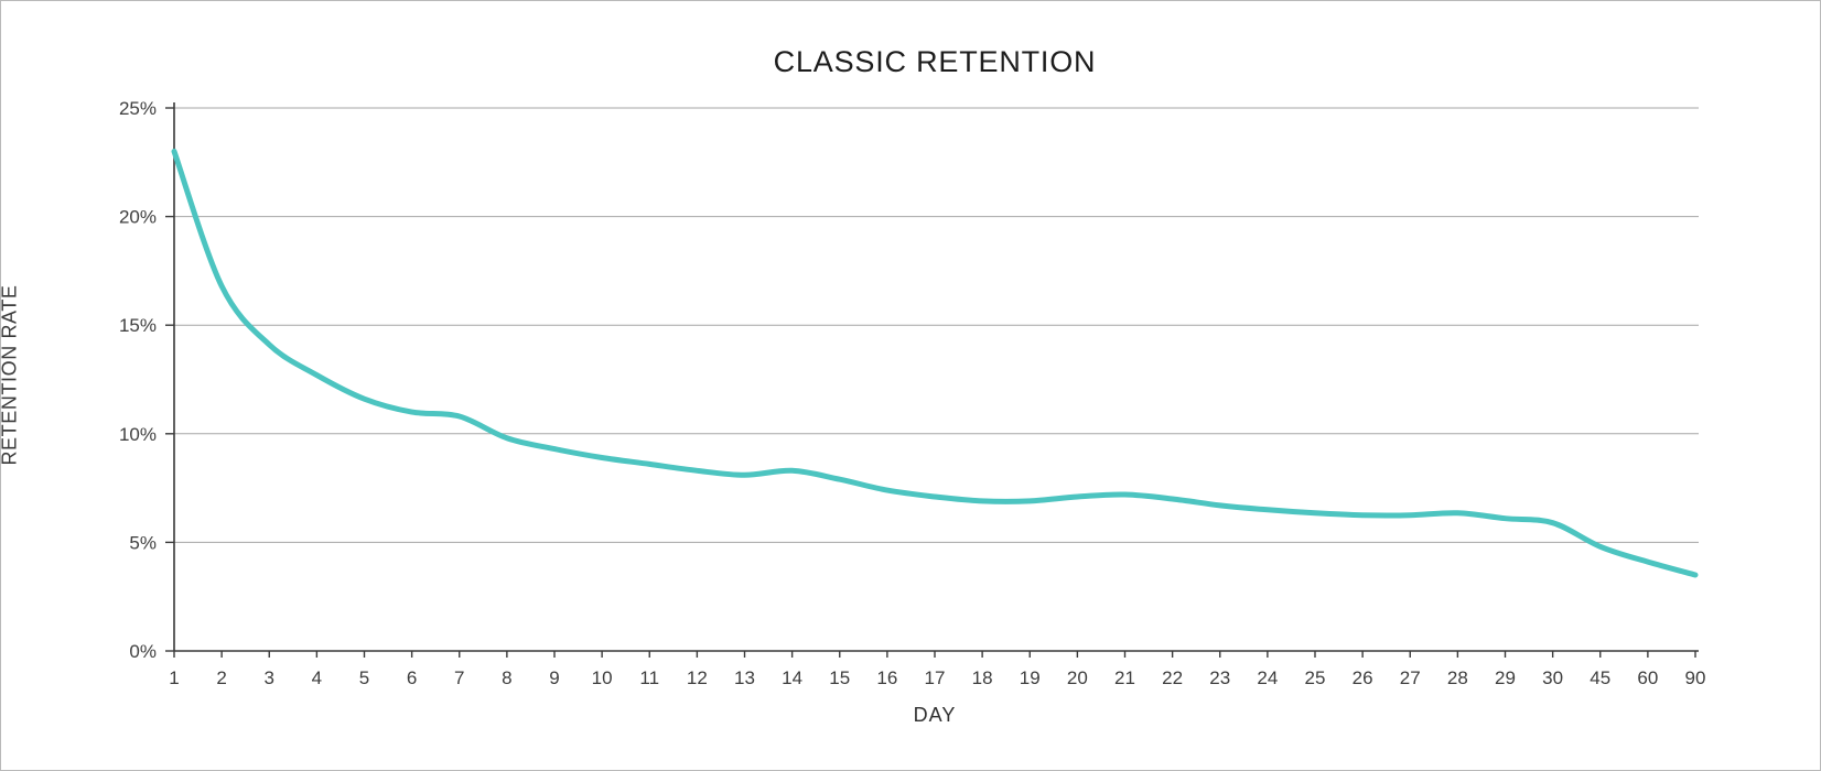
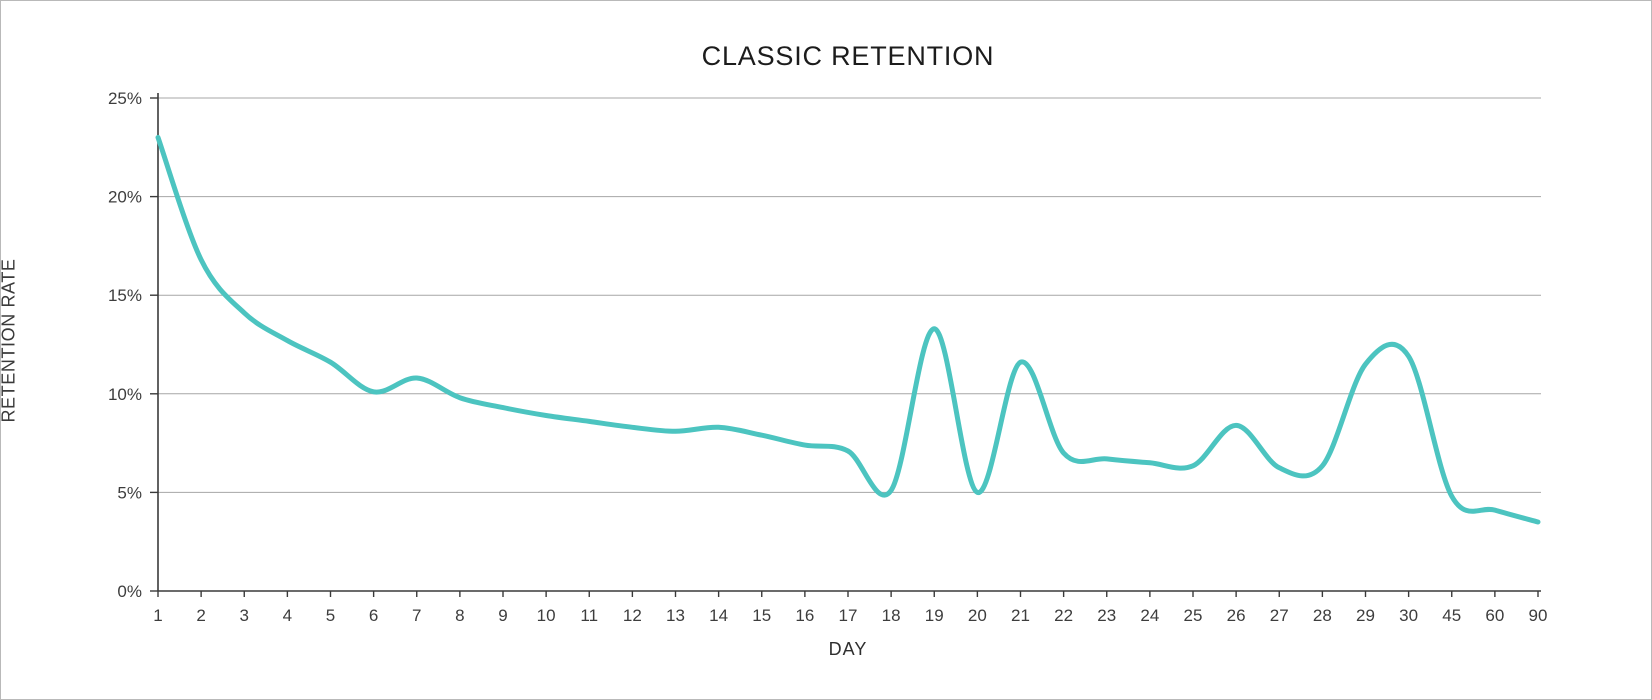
6: 11.0% -> 10.1%
18: 6.9% -> 5.1%
19: 6.9% -> 13.3%
20: 7.1% -> 5.0%
21: 7.2% -> 11.6%
26: 6.2% -> 8.4%
29: 6.1% -> 11.5%
30: 5.9% -> 11.9%
